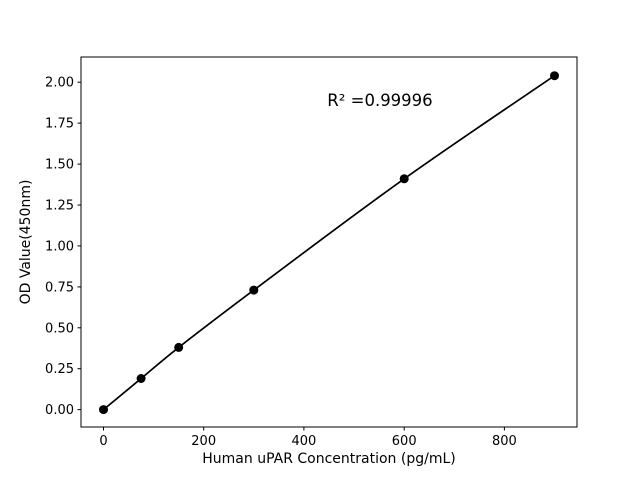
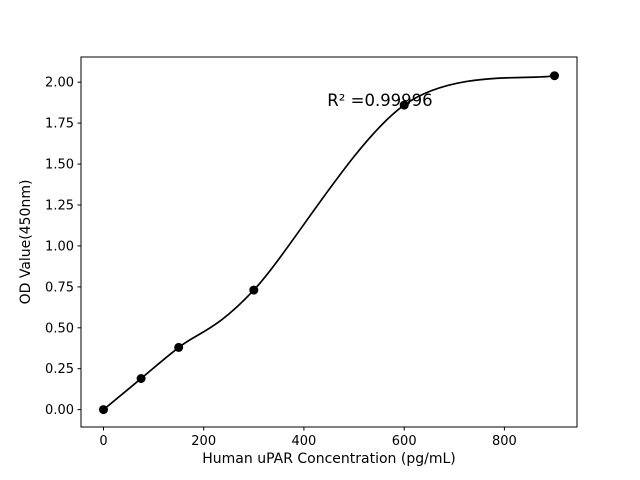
600: 1.41 -> 1.86
